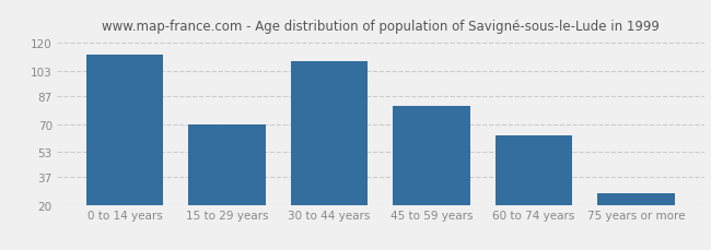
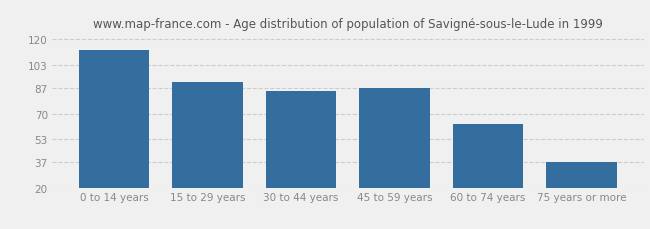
15 to 29 years: 70 -> 91
30 to 44 years: 109 -> 85
45 to 59 years: 81 -> 87
75 years or more: 27 -> 37
